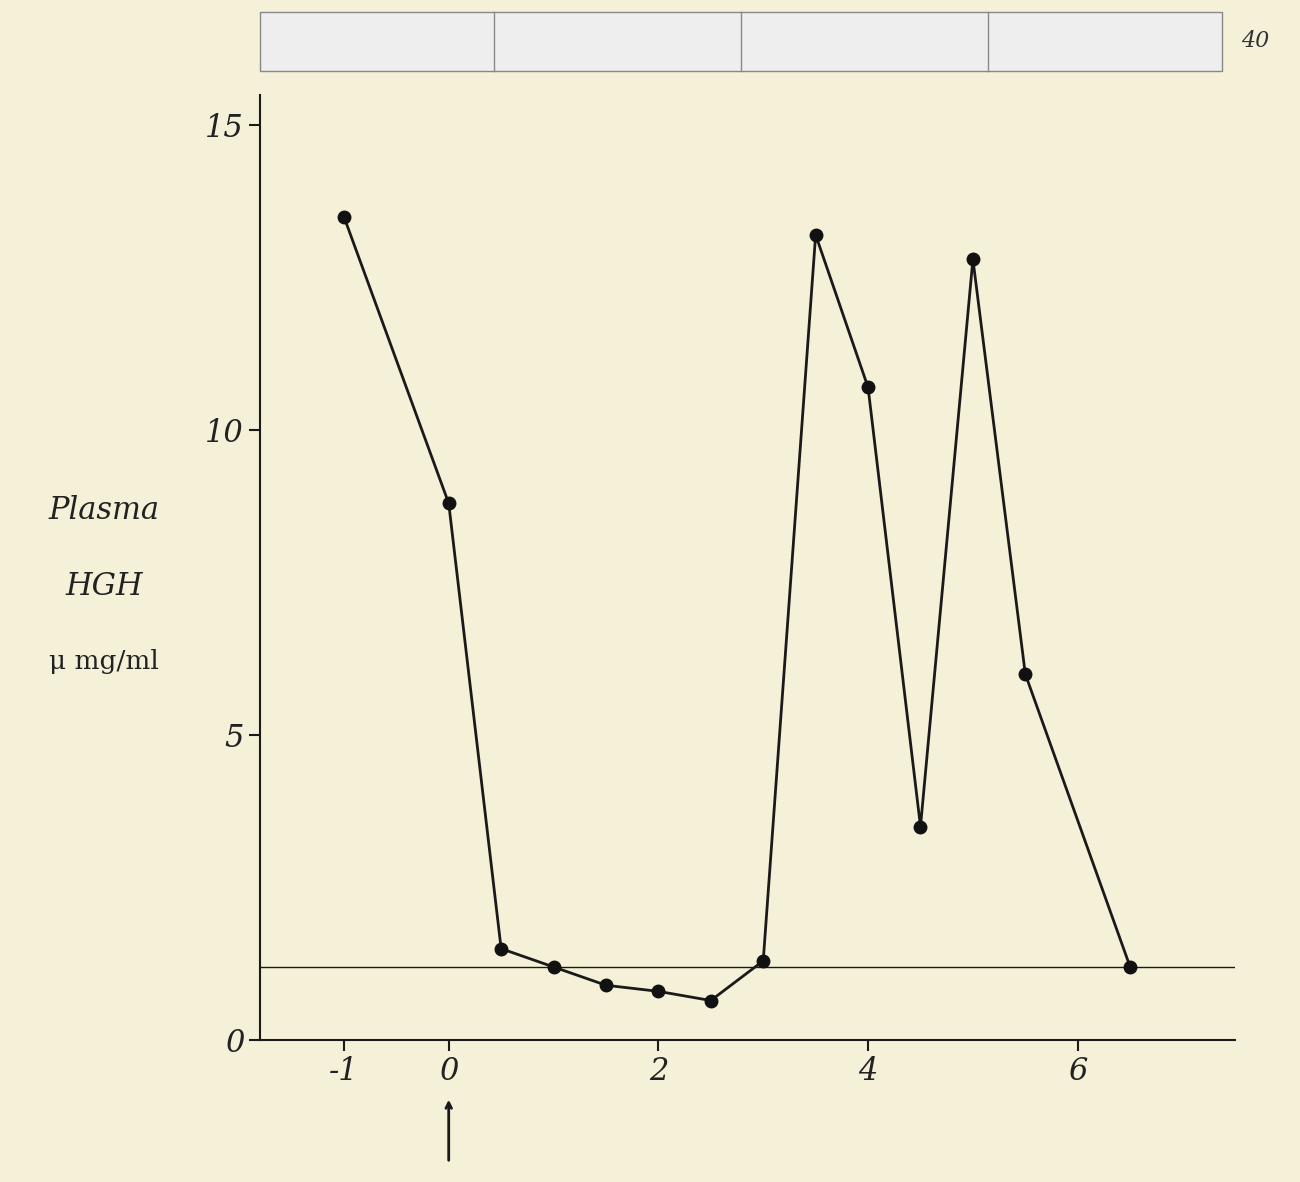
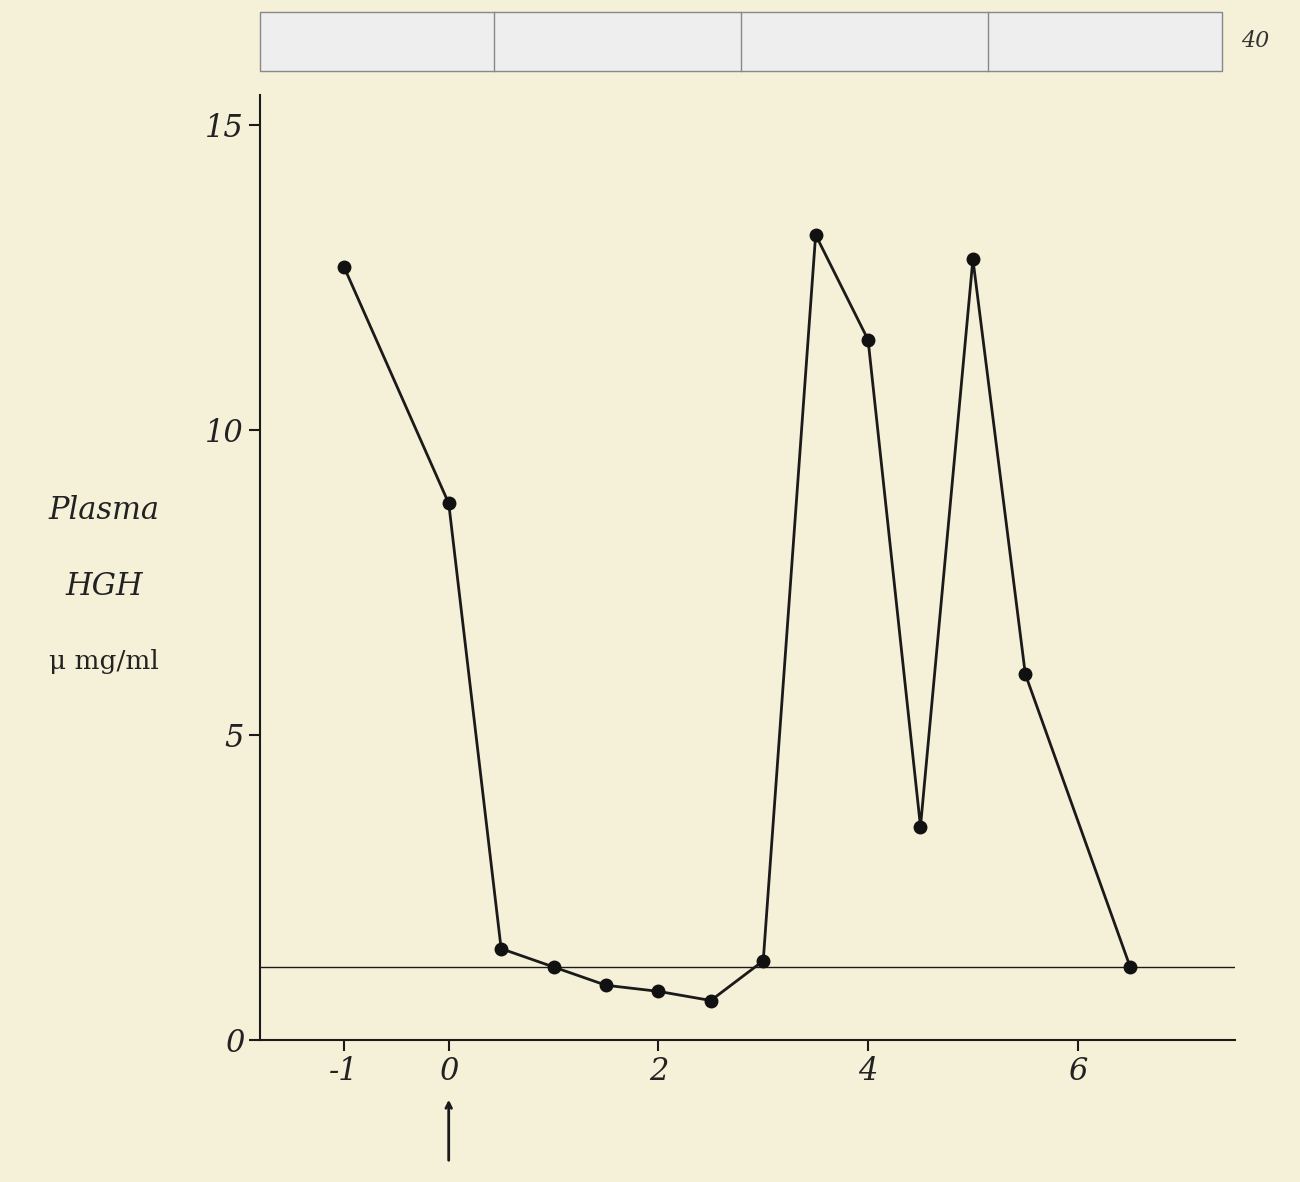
-1: 13.50 -> 12.68
4: 10.70 -> 11.48
